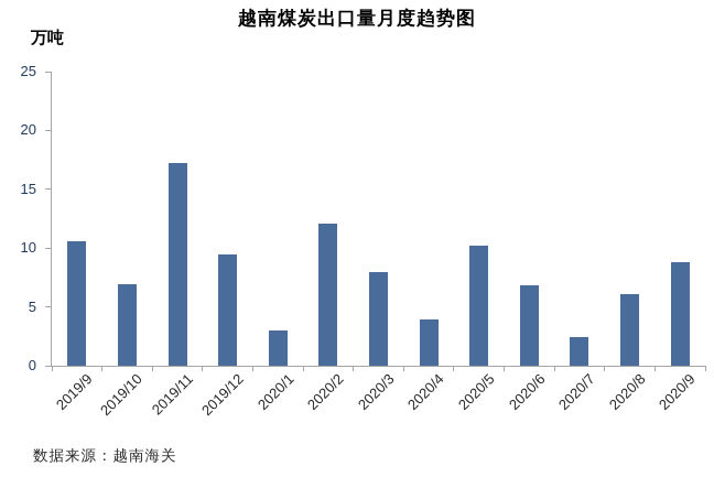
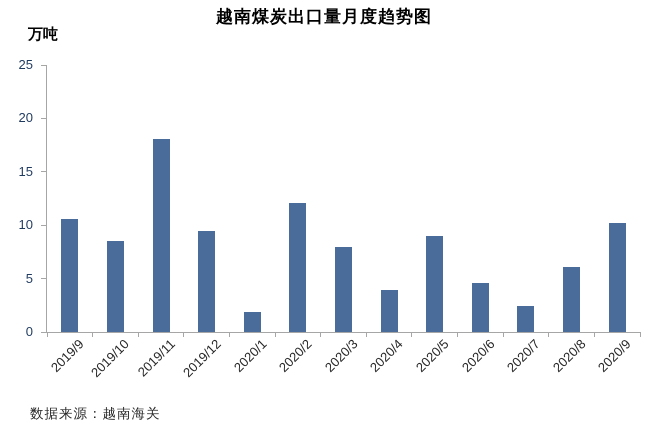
2019/10: 6.9 -> 8.5
2019/11: 17.2 -> 18.1
2020/1: 3.0 -> 1.9
2020/5: 10.2 -> 9.0
2020/6: 6.8 -> 4.6
2020/9: 8.8 -> 10.2
